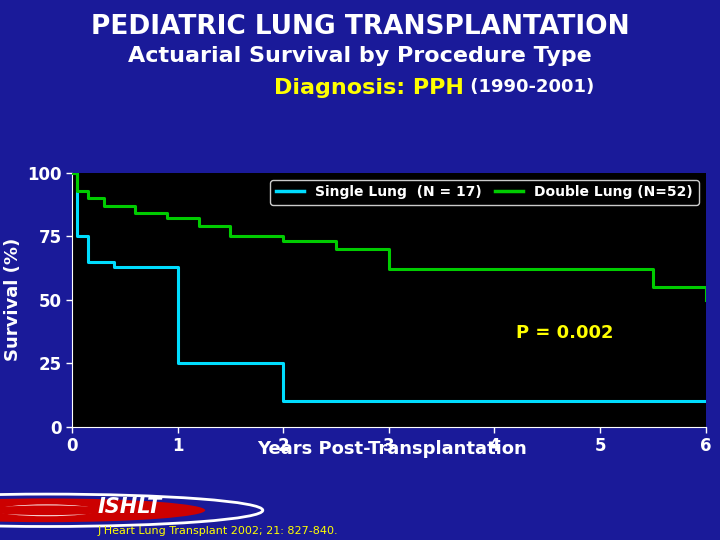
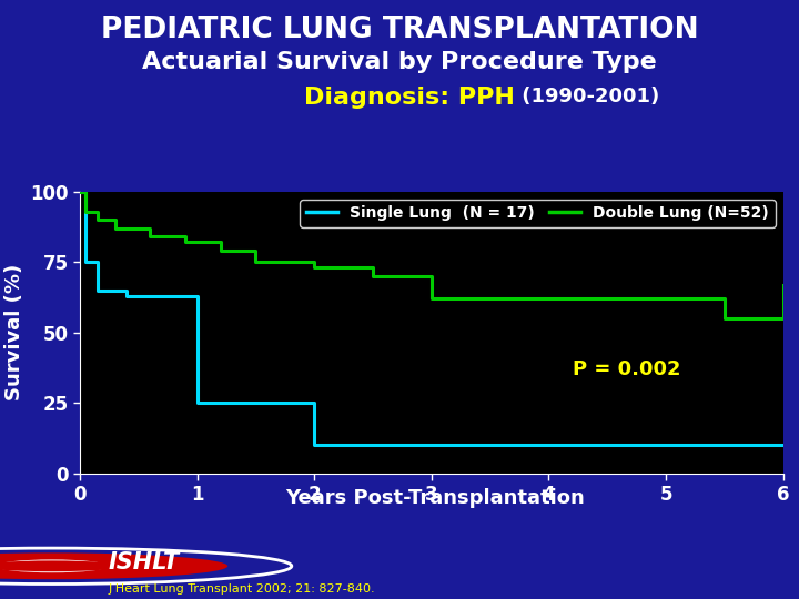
Double Lung (N=52)/6: 50 -> 67
